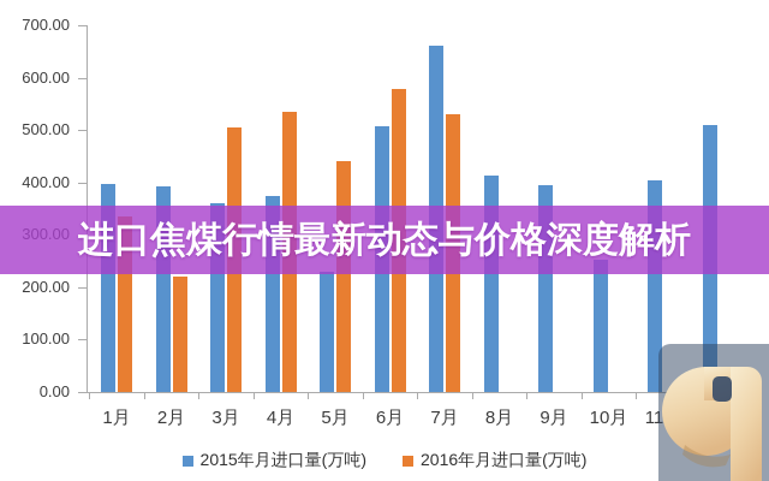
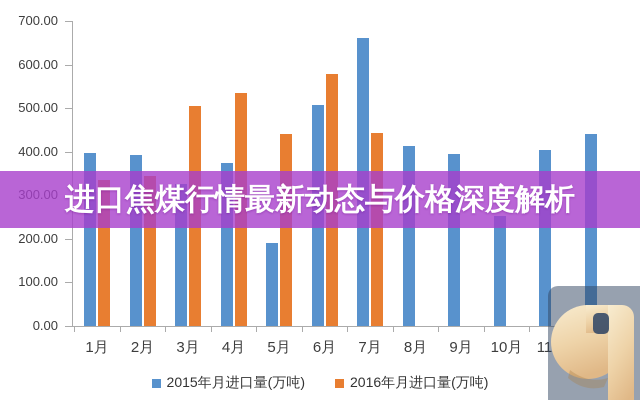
2016年月进口量(万吨)/2月: 220 -> 340
2015年月进口量(万吨)/3月: 360 -> 320
2015年月进口量(万吨)/5月: 230 -> 190
2016年月进口量(万吨)/7月: 530 -> 440
2015年月进口量(万吨)/12月: 510 -> 440
